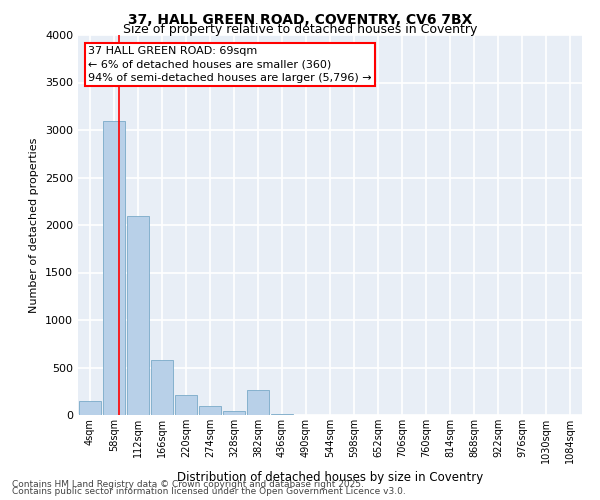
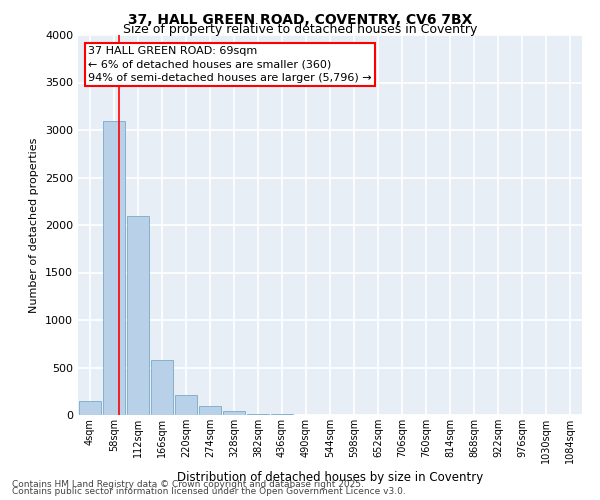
382sqm: 260 -> 20
